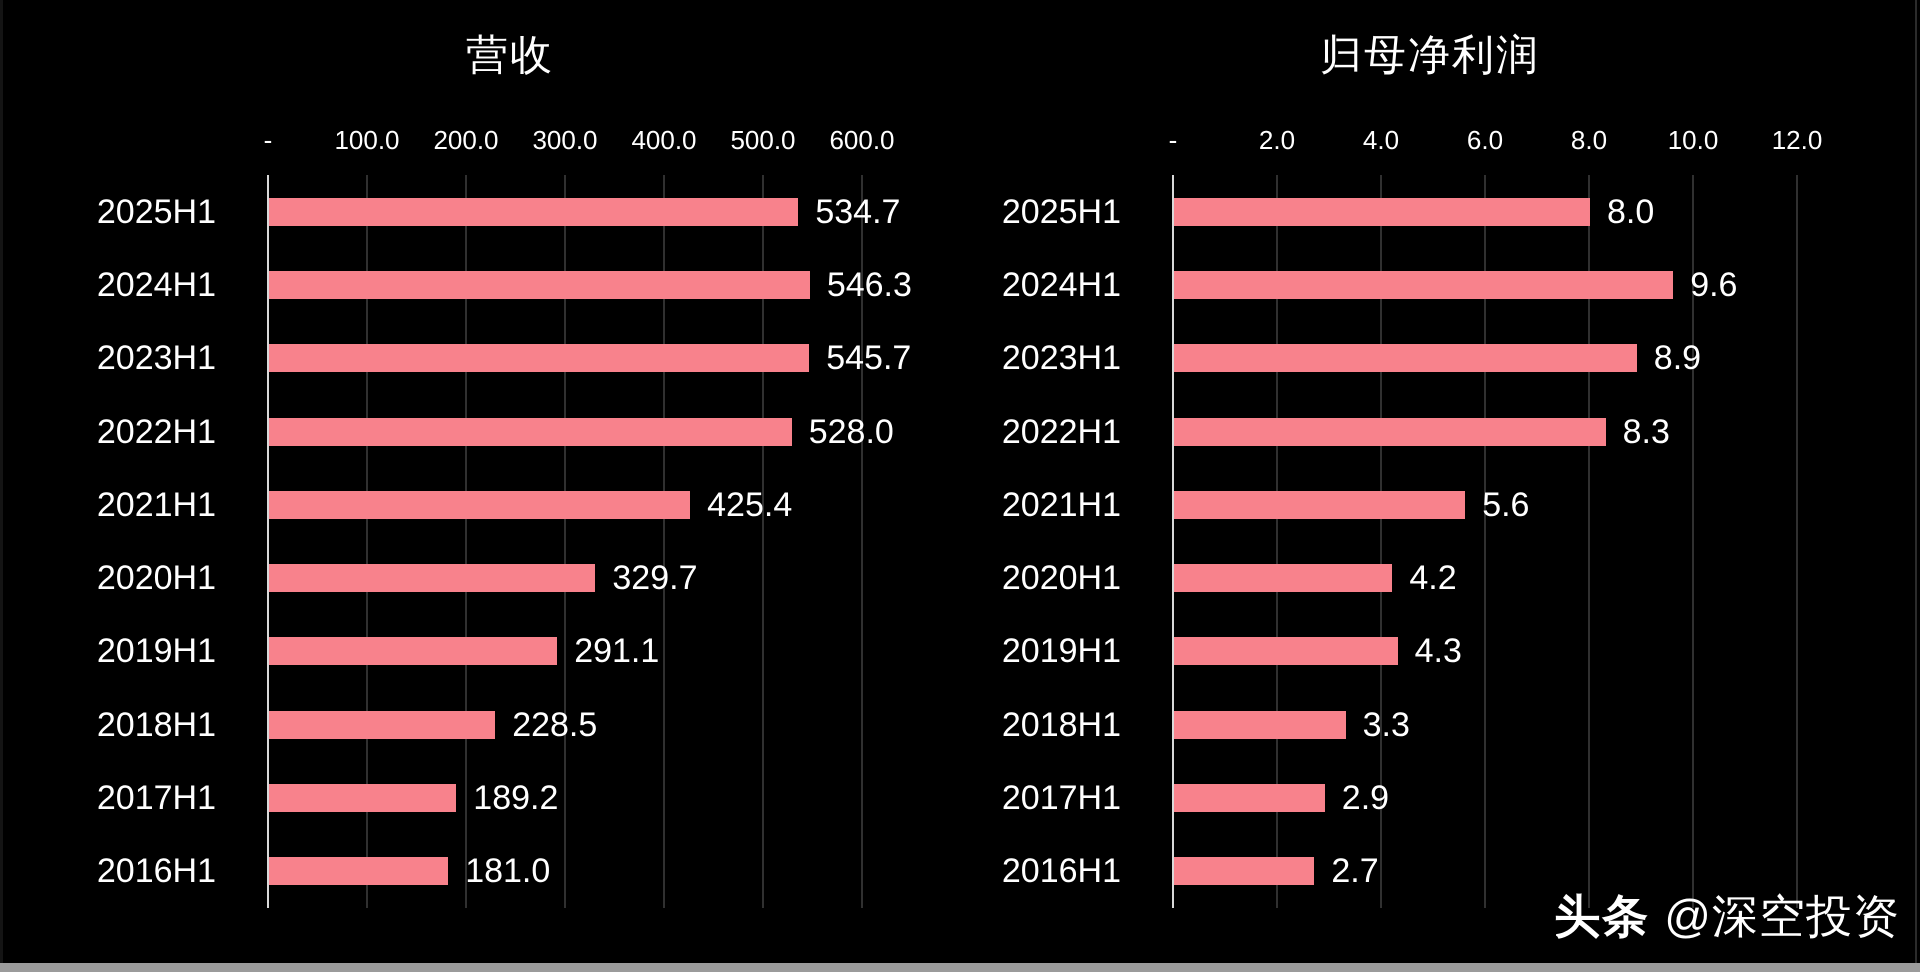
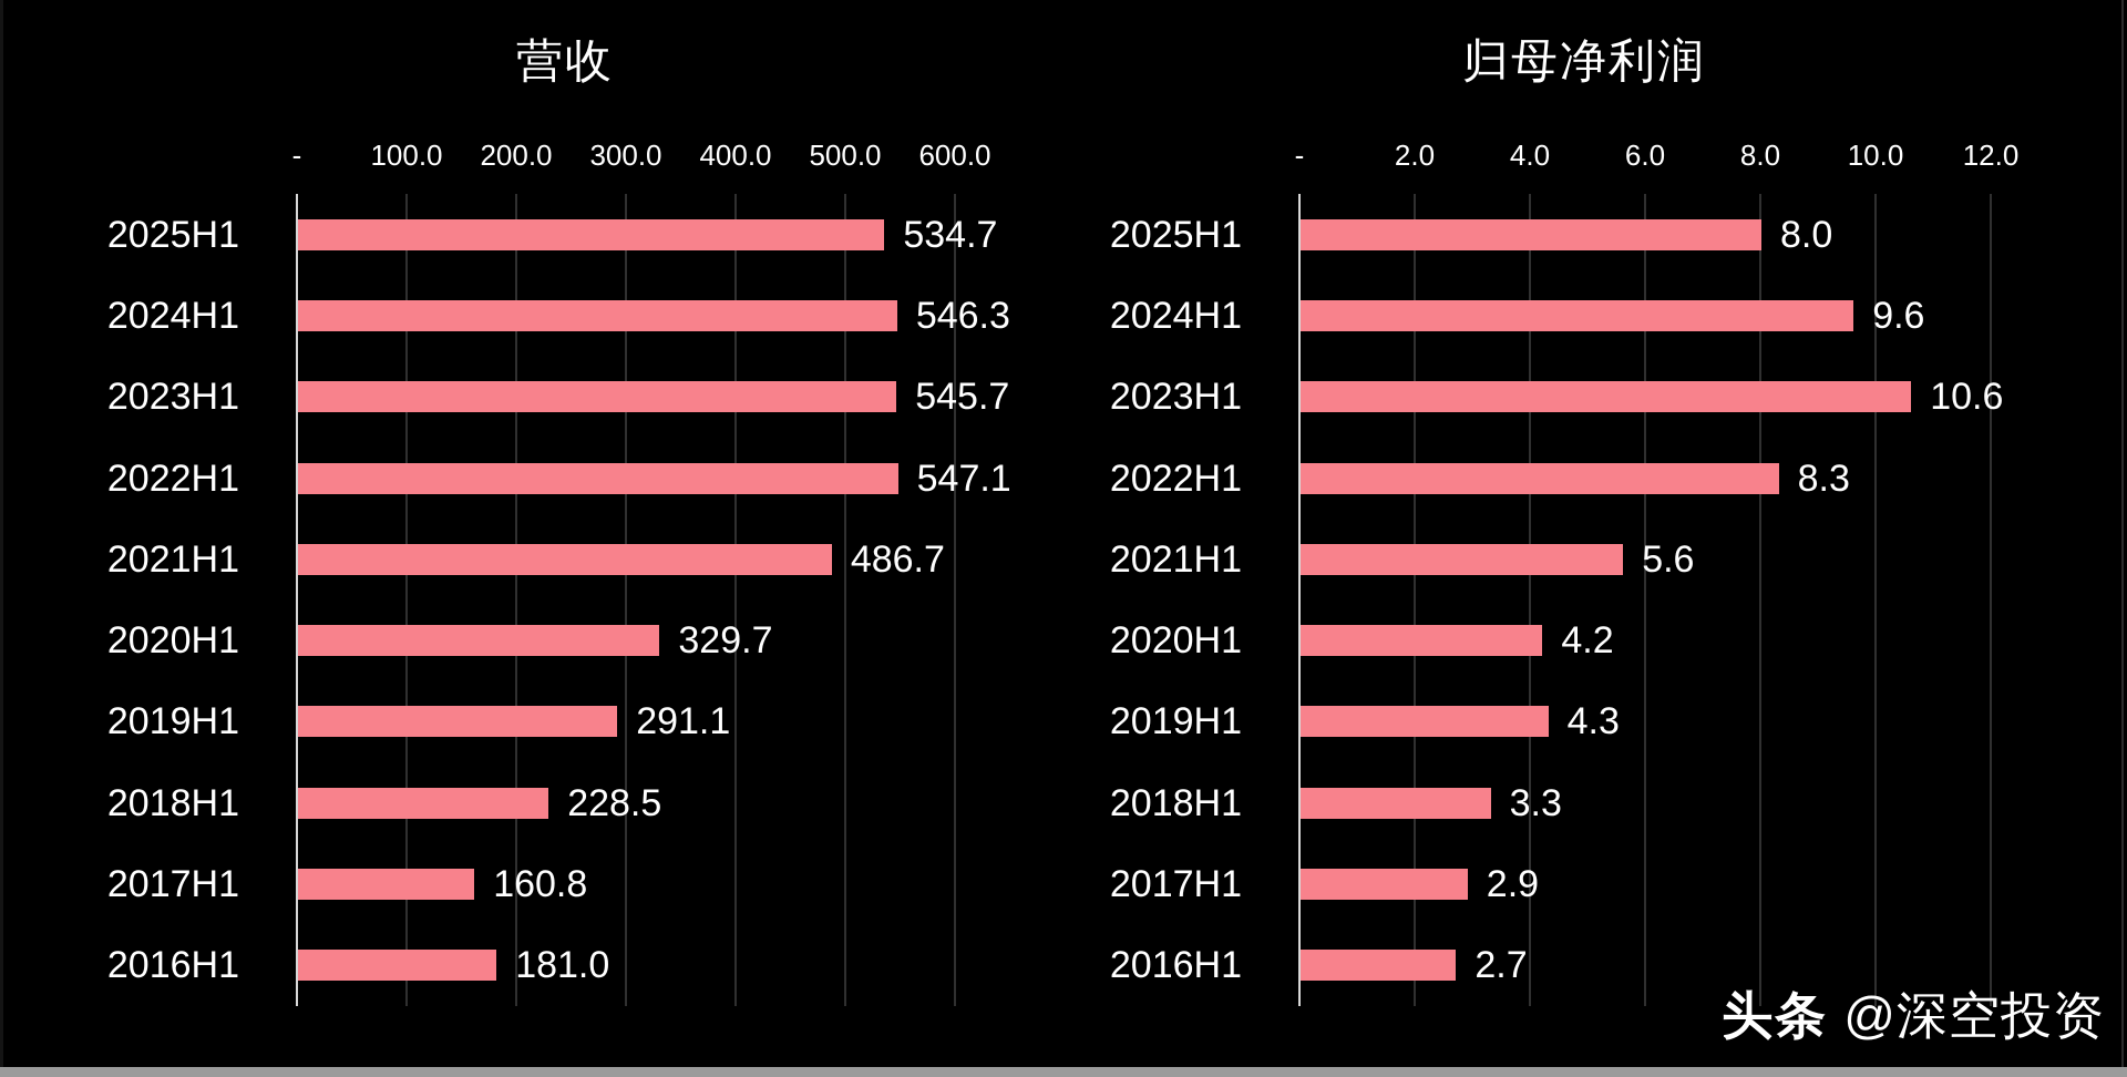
营收/2022H1: 528.0 -> 547.1
营收/2021H1: 425.4 -> 486.7
营收/2017H1: 189.2 -> 160.8
归母净利润/2023H1: 8.9 -> 10.6
